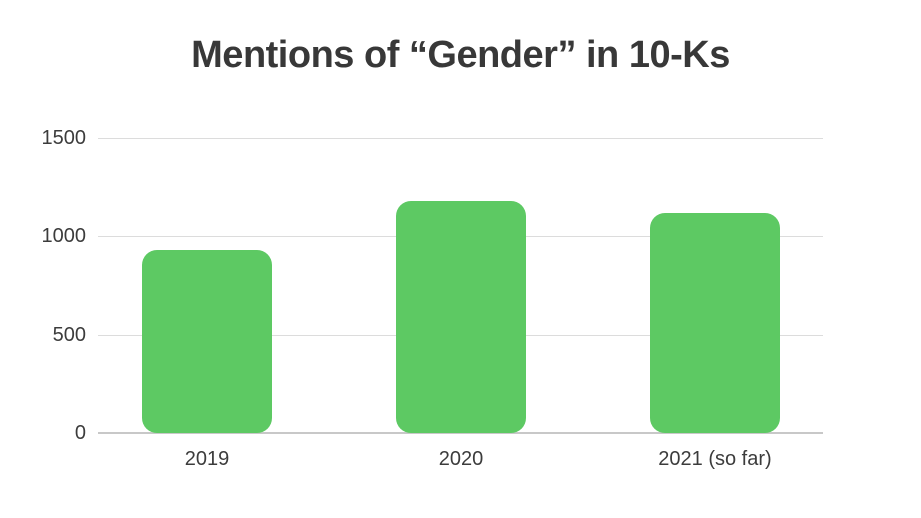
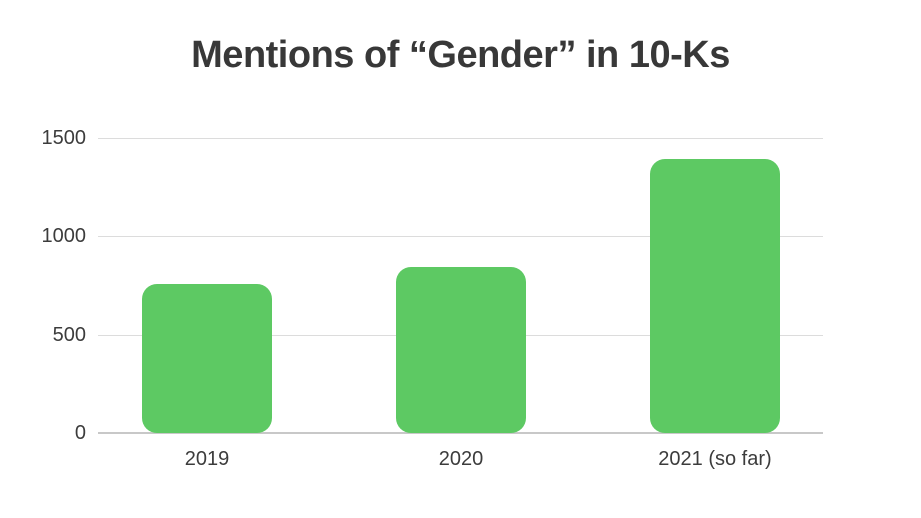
2019: 930 -> 760
2020: 1180 -> 840
2021 (so far): 1120 -> 1400
